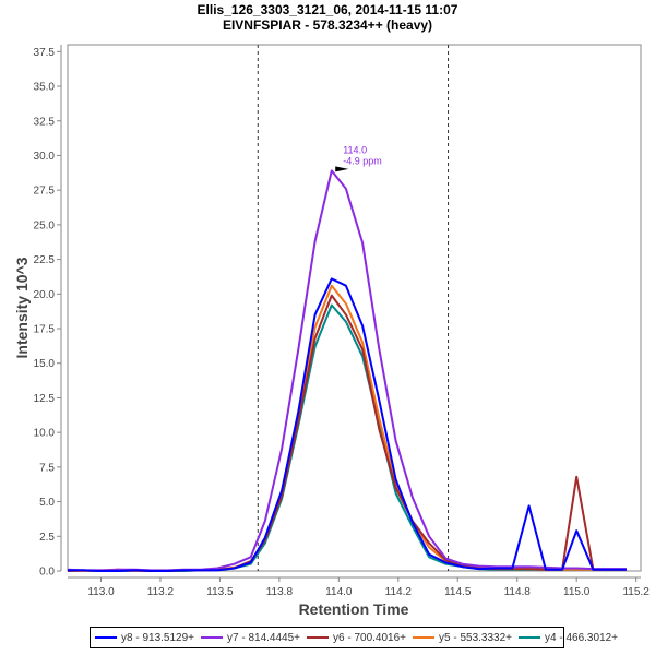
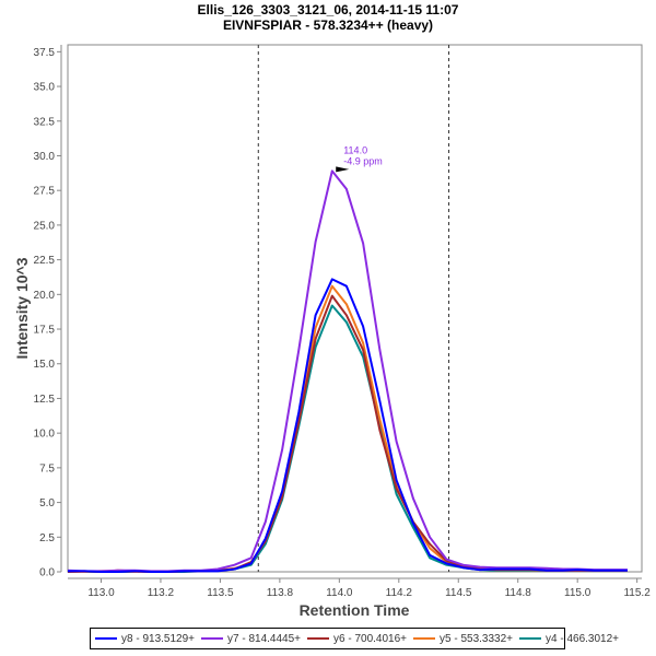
y8 - 913.5129+/114.8: 4.7 -> 0.2
y8 - 913.5129+/115.0: 2.9 -> 0.1
y6 - 700.4016+/115.0: 6.8 -> 0.1
